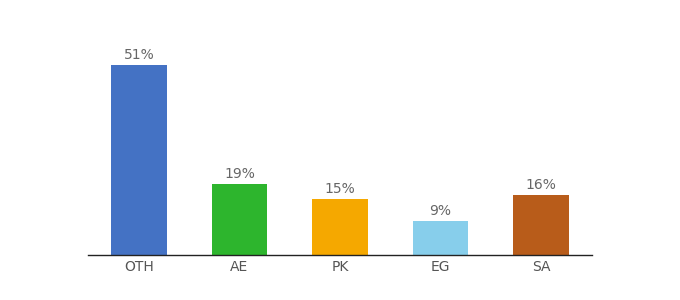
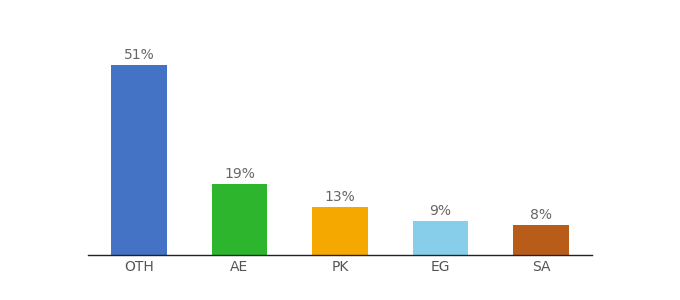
PK: 15% -> 13%
SA: 16% -> 8%
